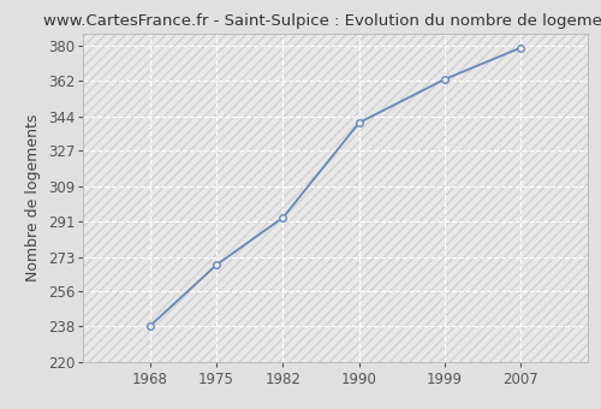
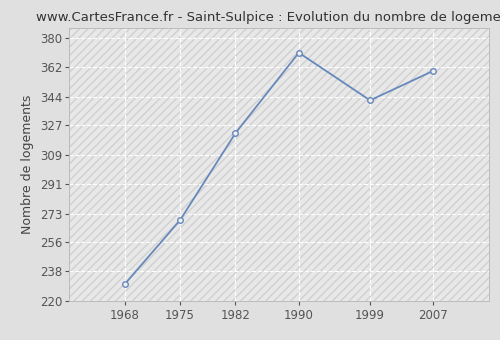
1968: 238 -> 230
1982: 293 -> 322
1990: 341 -> 371
1999: 363 -> 342
2007: 379 -> 360
